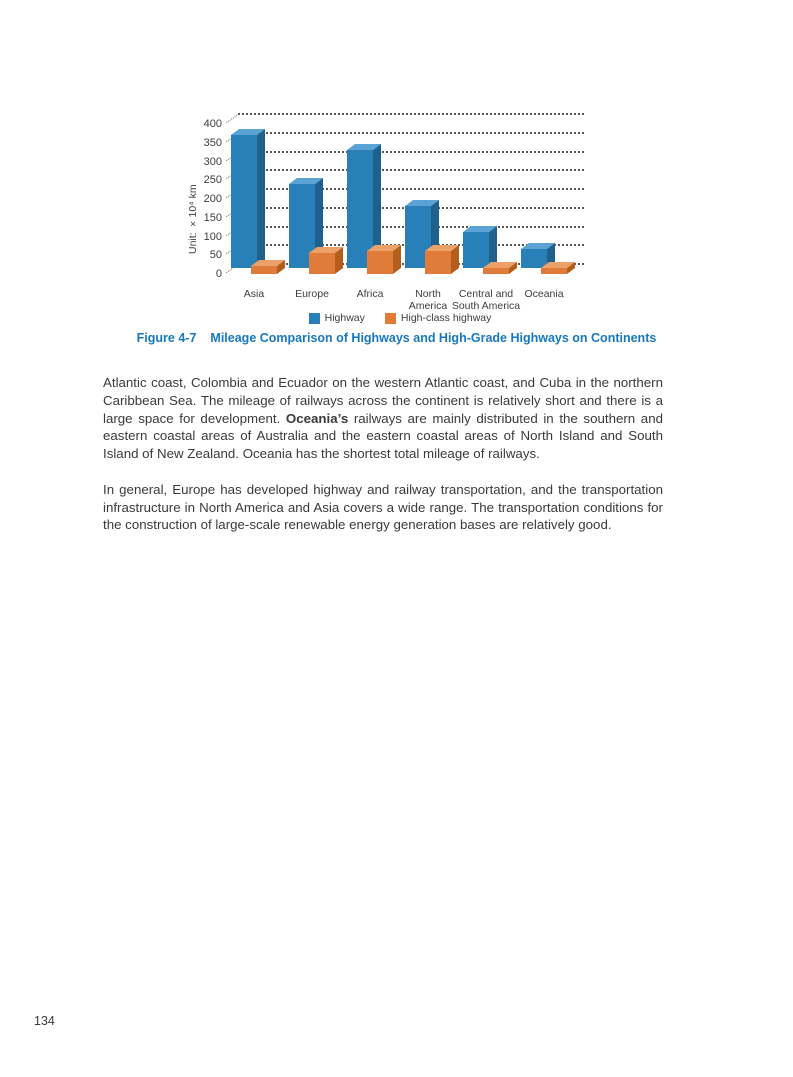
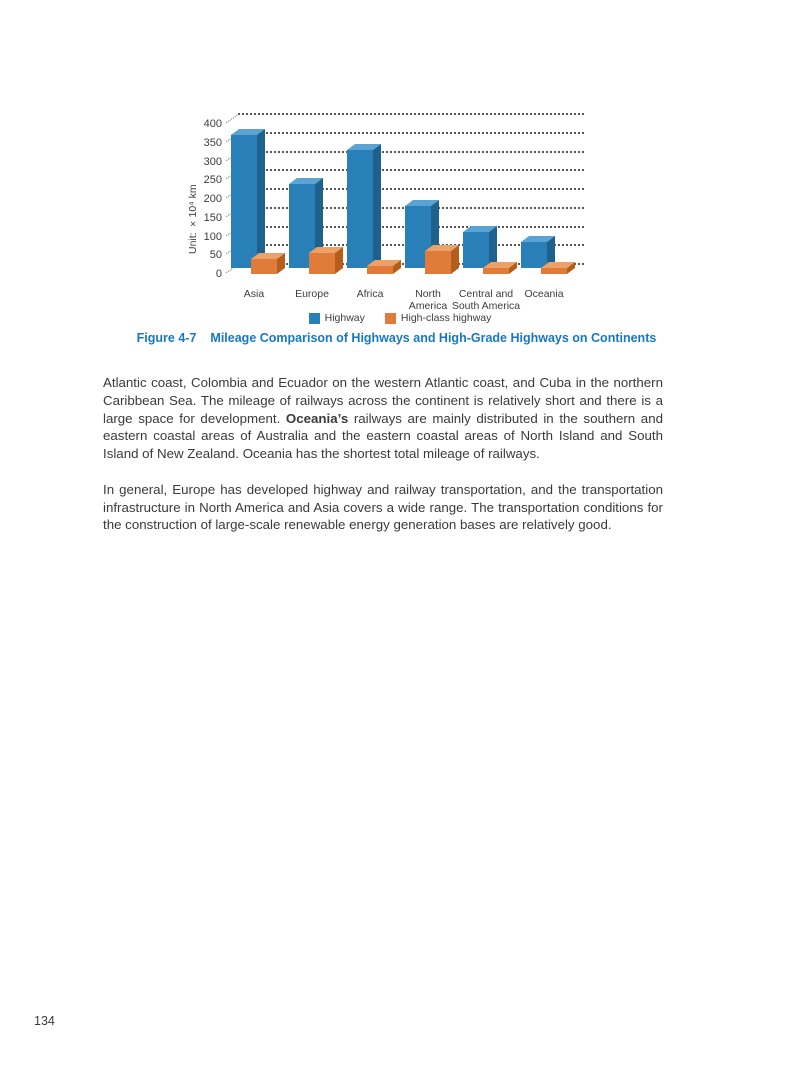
High-class highway/Asia: 20 -> 40
High-class highway/Africa: 60 -> 20
Highway/Oceania: 50 -> 70
